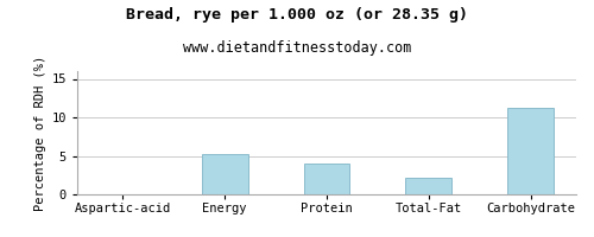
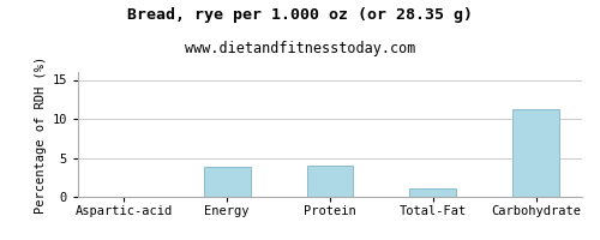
Energy: 5.2 -> 3.9
Total-Fat: 2.2 -> 1.1
